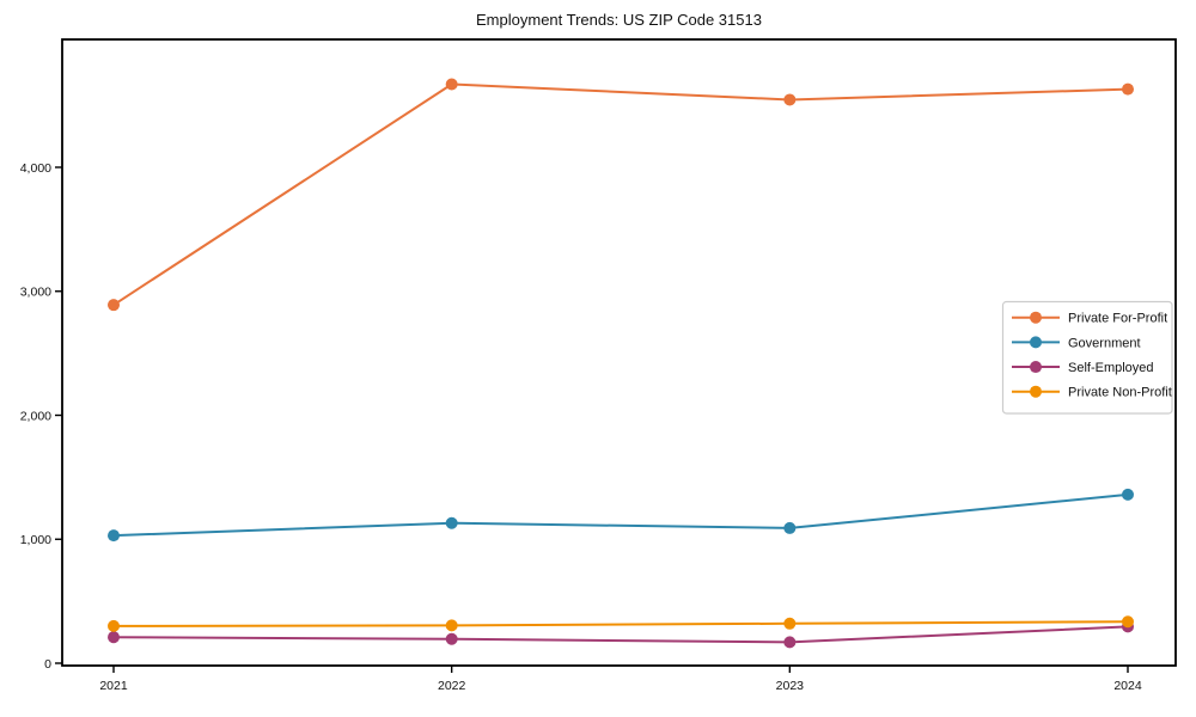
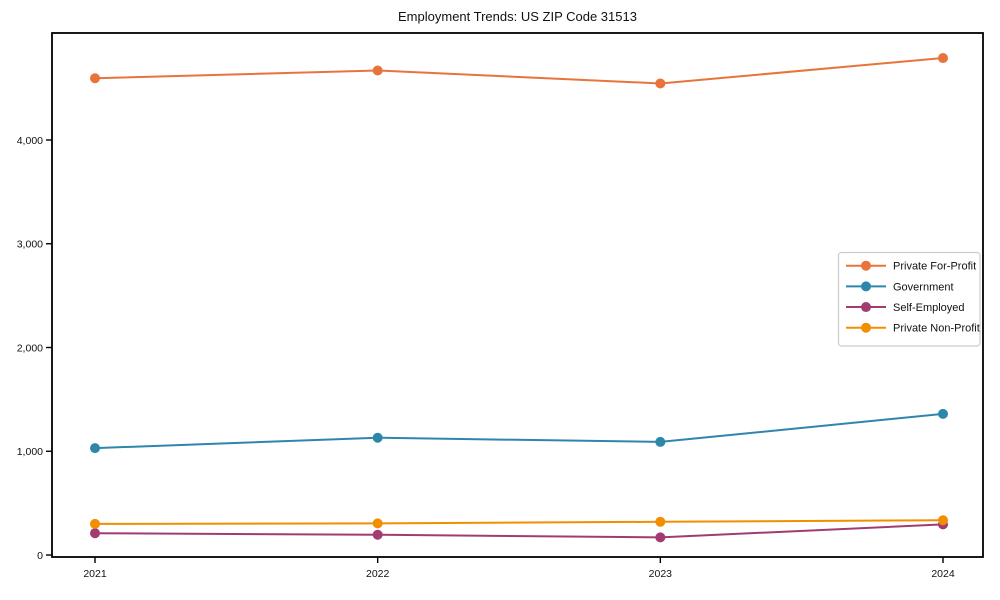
Private For-Profit/2021: 2890 -> 4600
Private For-Profit/2024: 4630 -> 4790
